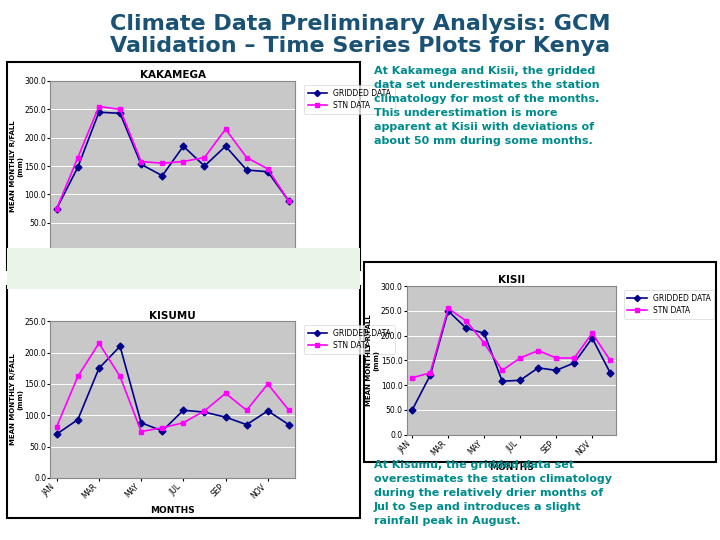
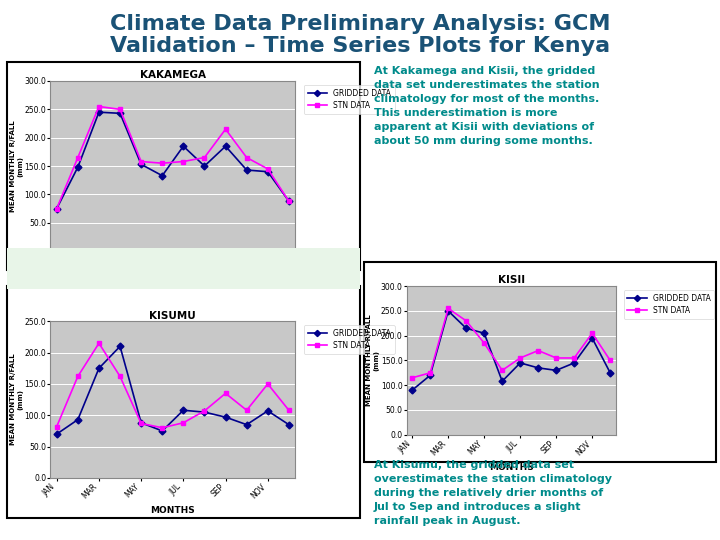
KISII/GRIDDED DATA/JAN: 50 -> 90
KISII/GRIDDED DATA/JUL: 110 -> 145
KISUMU/STN DATA/MAY: 74 -> 87
